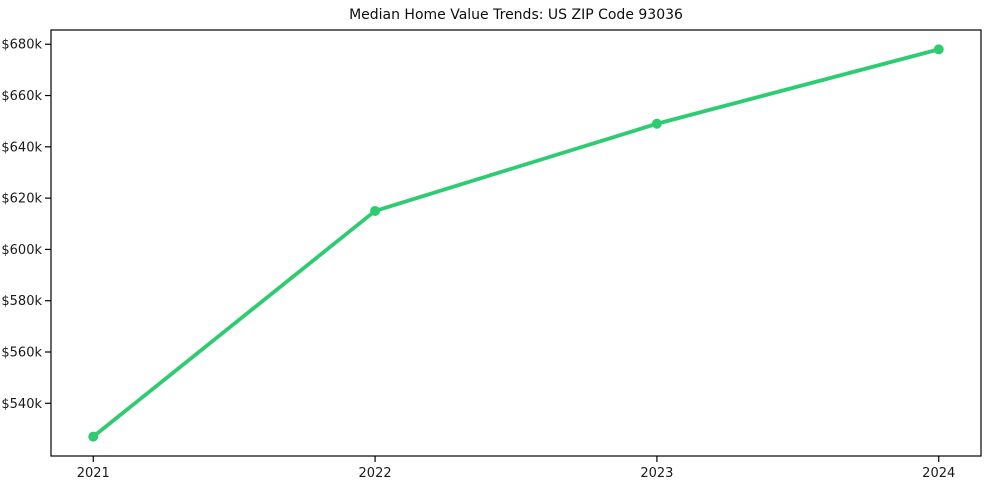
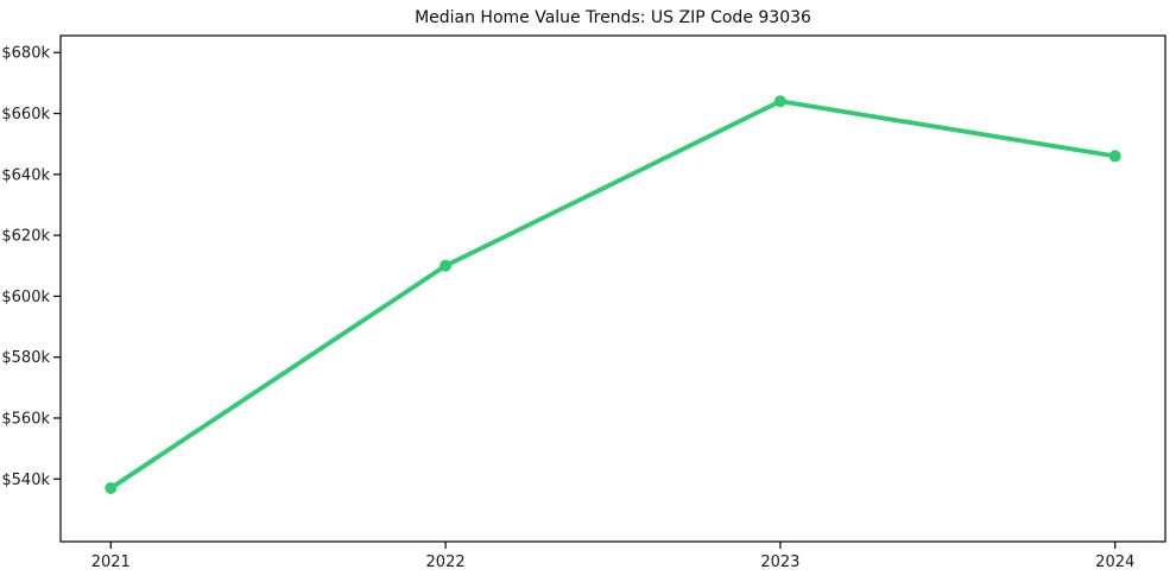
2021: $527k -> $537k
2022: $615k -> $610k
2023: $649k -> $664k
2024: $678k -> $646k
